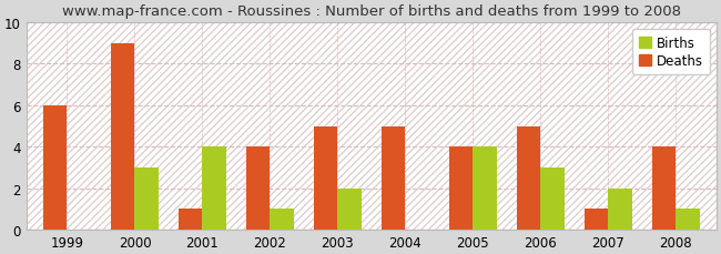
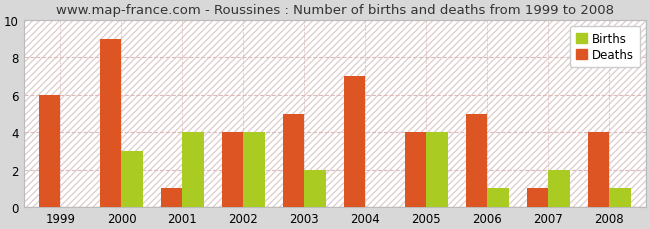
Births/2002: 1 -> 4
Deaths/2004: 5 -> 7
Births/2006: 3 -> 1
